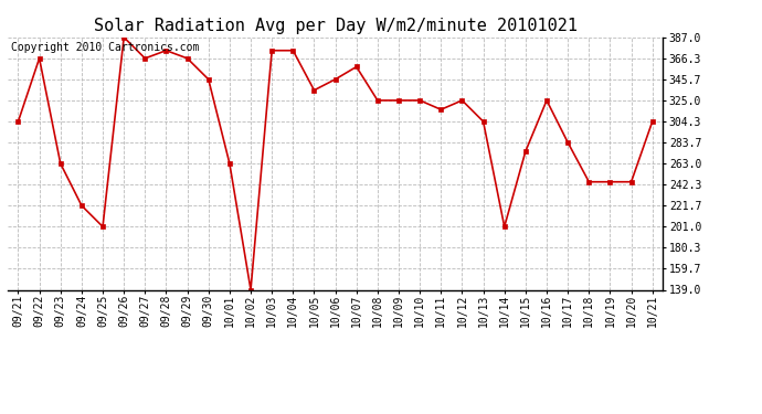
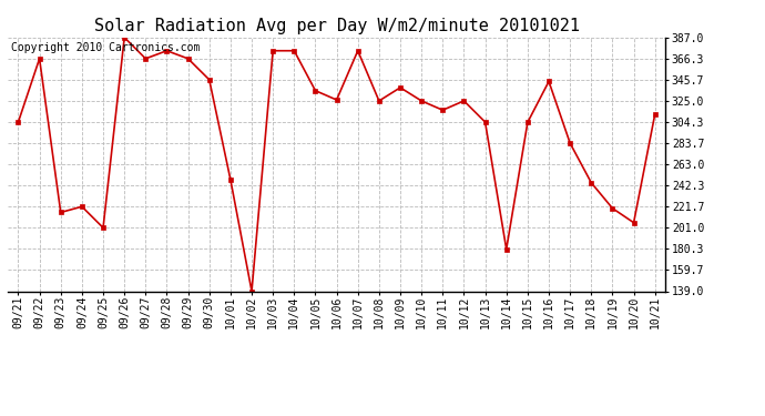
09/23: 263 -> 216
10/01: 263 -> 248
10/06: 346 -> 326
10/07: 358 -> 374
10/09: 325 -> 338
10/14: 201 -> 180
10/15: 275 -> 304
10/16: 325 -> 344
10/19: 245 -> 220
10/20: 245 -> 206
10/21: 304 -> 312
